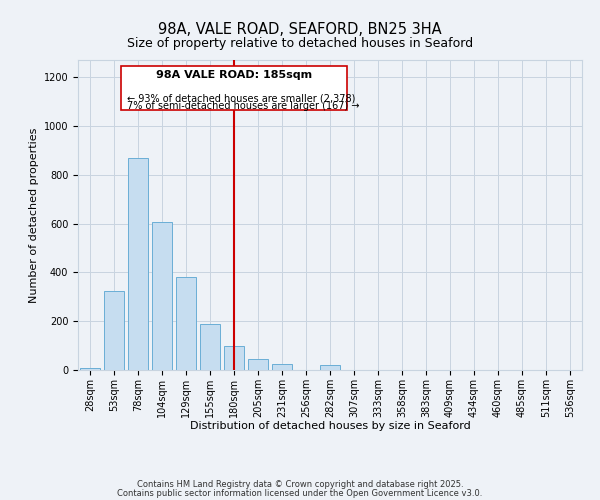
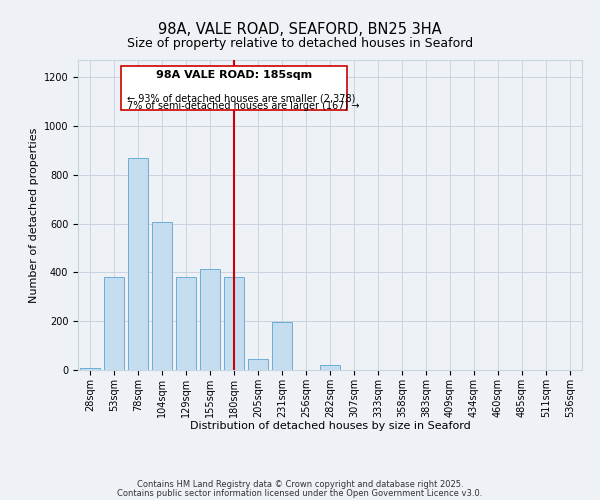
53sqm: 325 -> 380
155sqm: 190 -> 415
180sqm: 100 -> 380
231sqm: 25 -> 195
